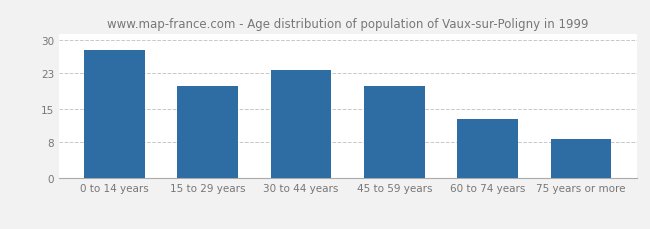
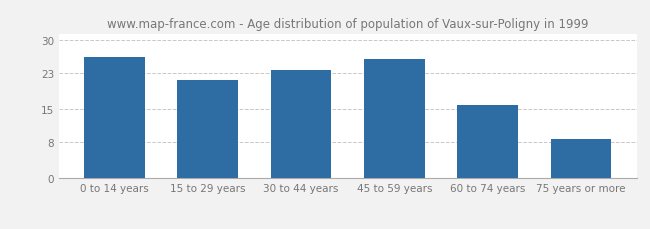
0 to 14 years: 28.0 -> 26.5
15 to 29 years: 20.0 -> 21.5
45 to 59 years: 20.0 -> 26.0
60 to 74 years: 13.0 -> 16.0
